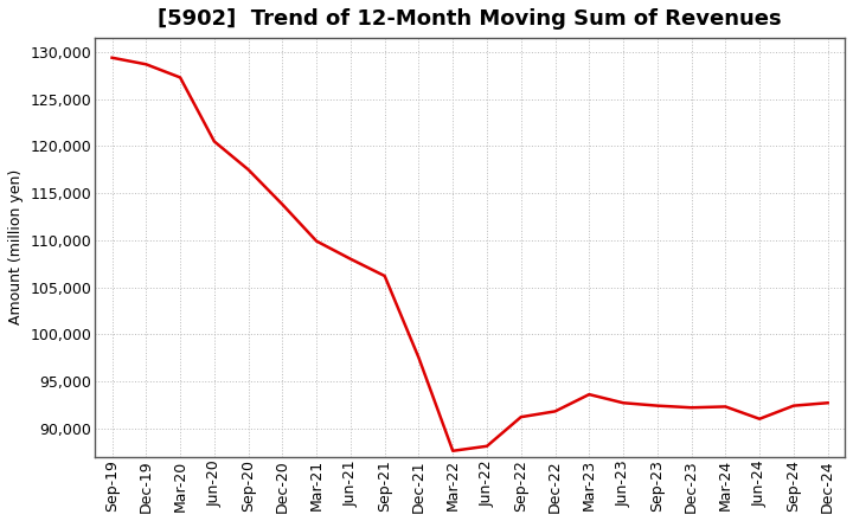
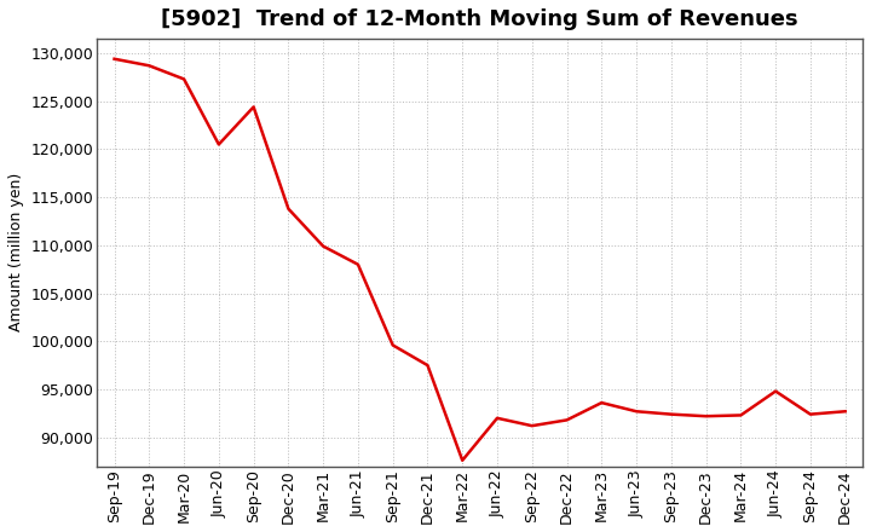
Sep-20: 117,500 -> 124,400
Sep-21: 106,200 -> 99,600
Jun-22: 88,100 -> 92,000
Jun-24: 91,000 -> 94,800
